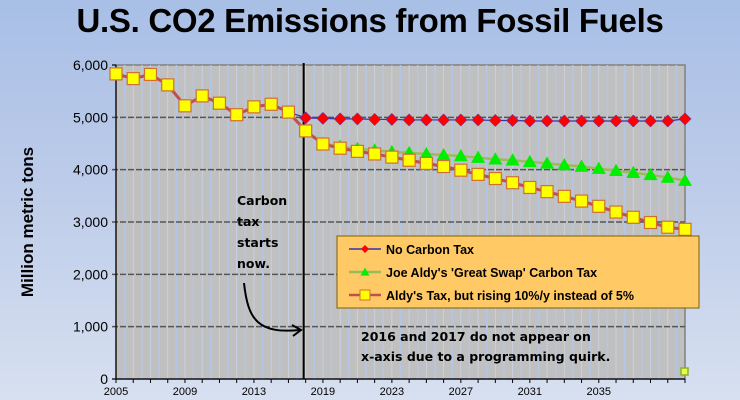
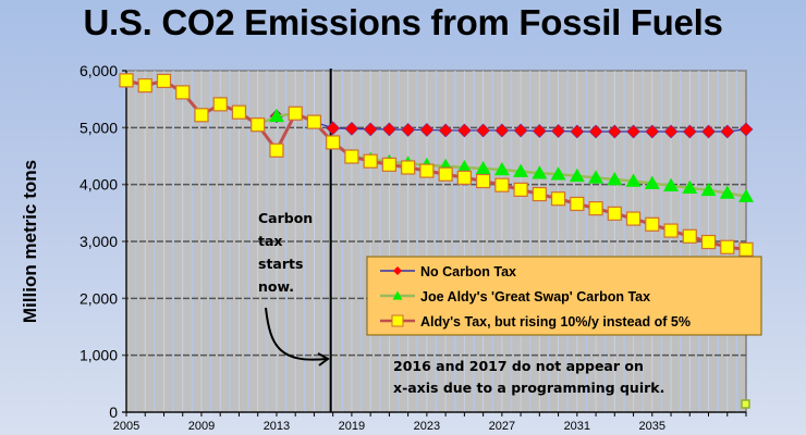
Aldy's Tax, but rising 10%/y instead of 5%/2013: 5200 -> 4600
